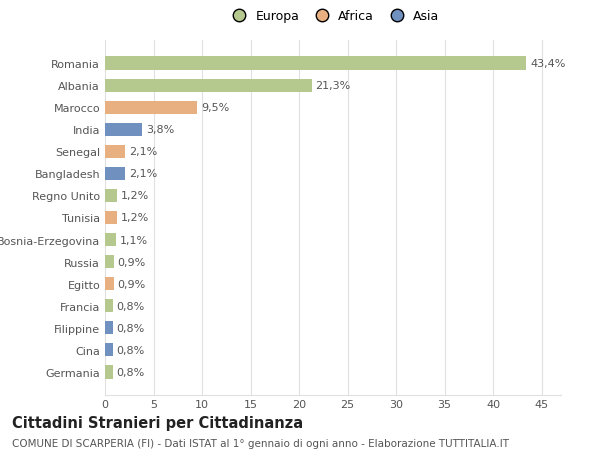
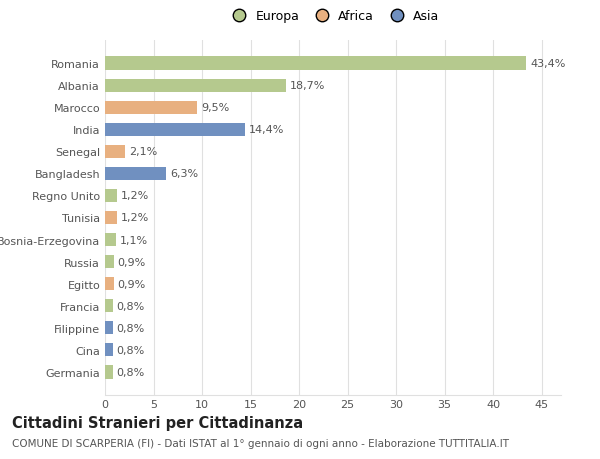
Albania: 21,3% -> 18,7%
India: 3,8% -> 14,4%
Bangladesh: 2,1% -> 6,3%
